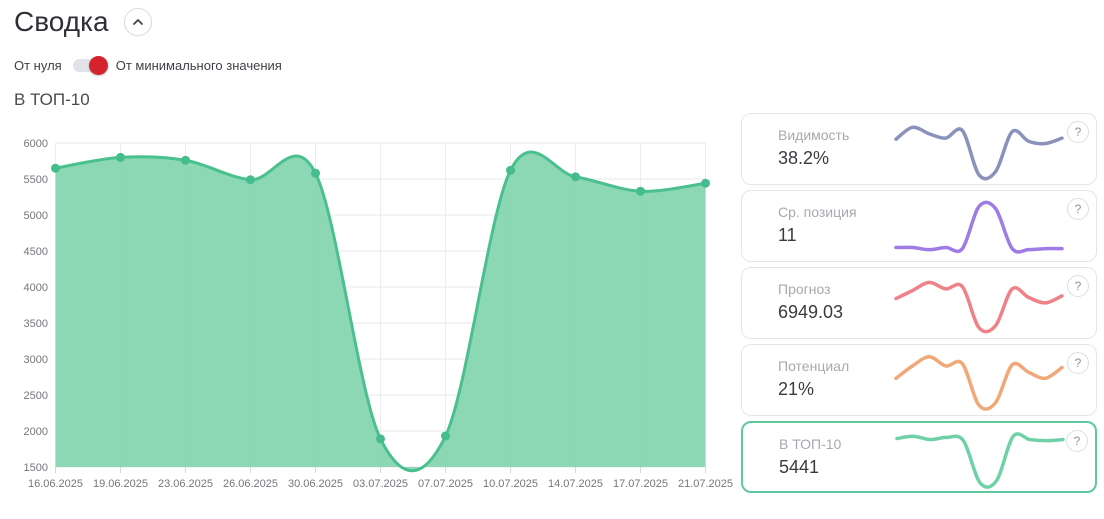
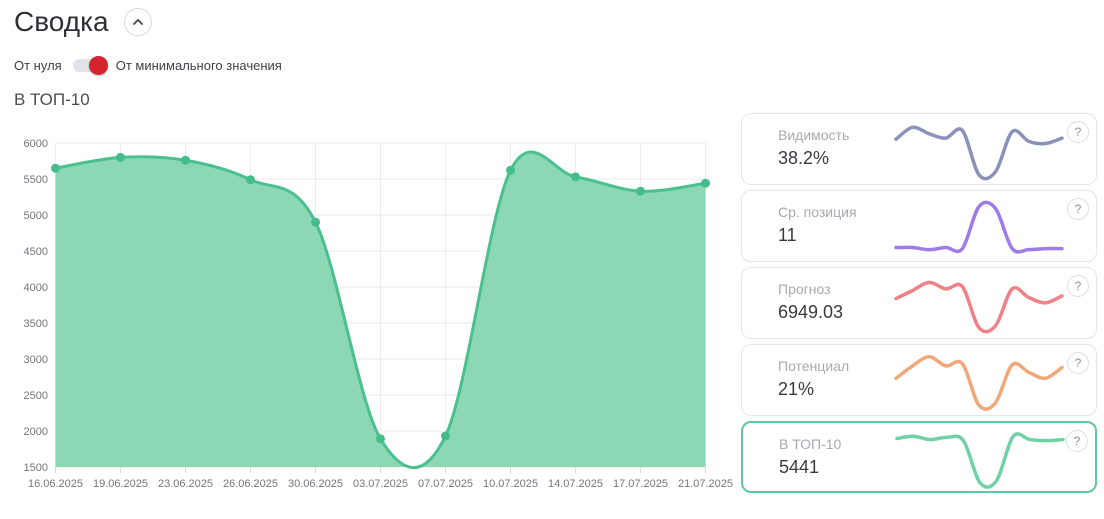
30.06.2025: 5600 -> 4900
